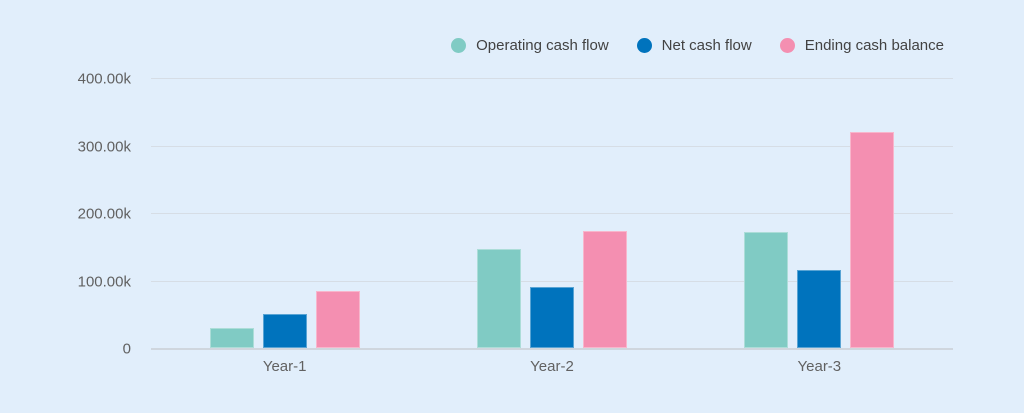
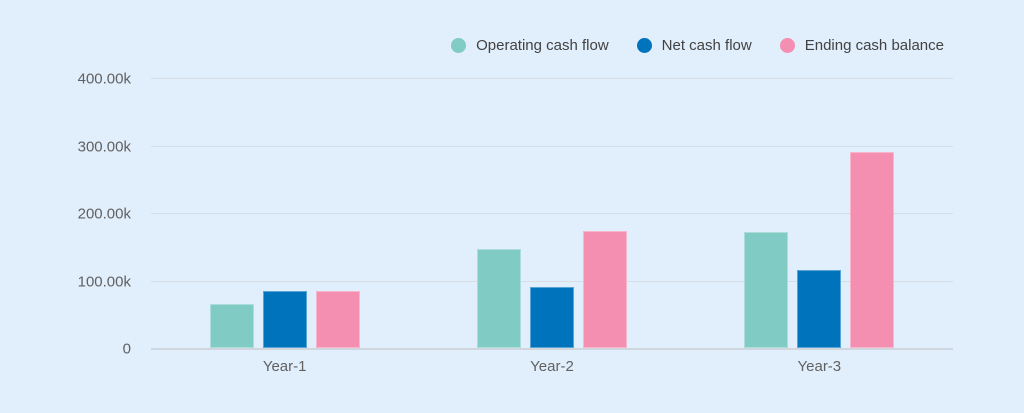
Operating cash flow/Year-1: 30k -> 60k
Net cash flow/Year-1: 50k -> 80k
Ending cash balance/Year-3: 320k -> 290k
